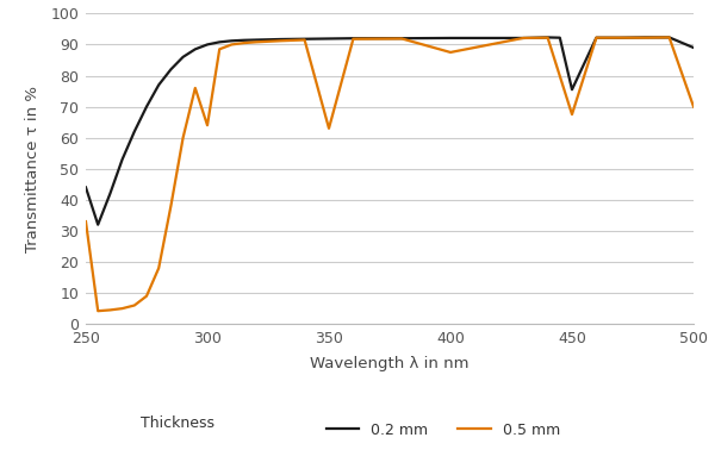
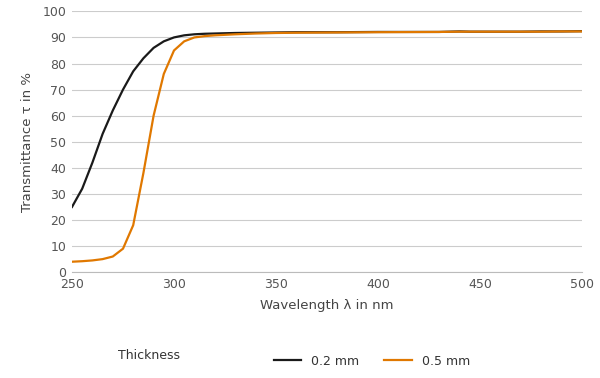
0.2 mm/250: 44.0 -> 25.0
0.5 mm/250: 33.0 -> 4.0
0.5 mm/300: 64.0 -> 85.0
0.5 mm/350: 63.0 -> 91.7
0.5 mm/400: 87.5 -> 92.0
0.2 mm/450: 75.5 -> 92.2
0.5 mm/450: 67.5 -> 92.2
0.2 mm/500: 89.0 -> 92.4
0.5 mm/500: 70.0 -> 92.3
